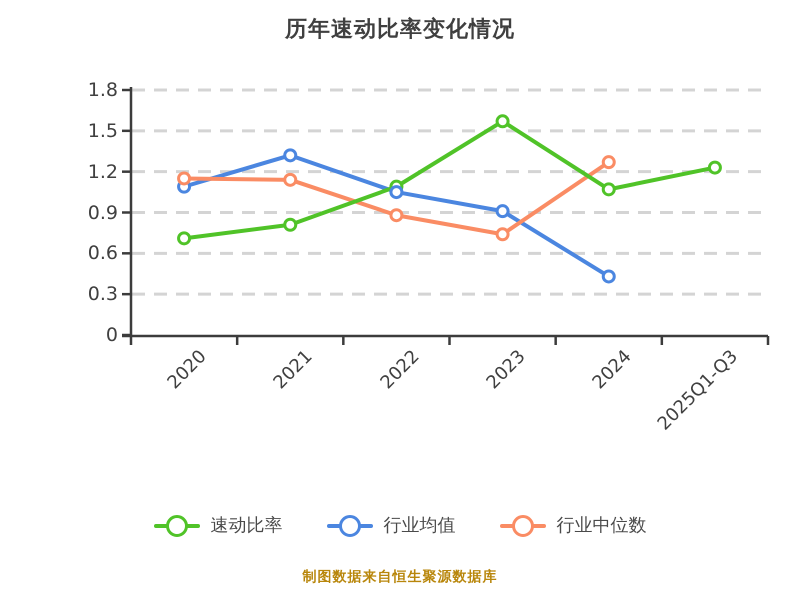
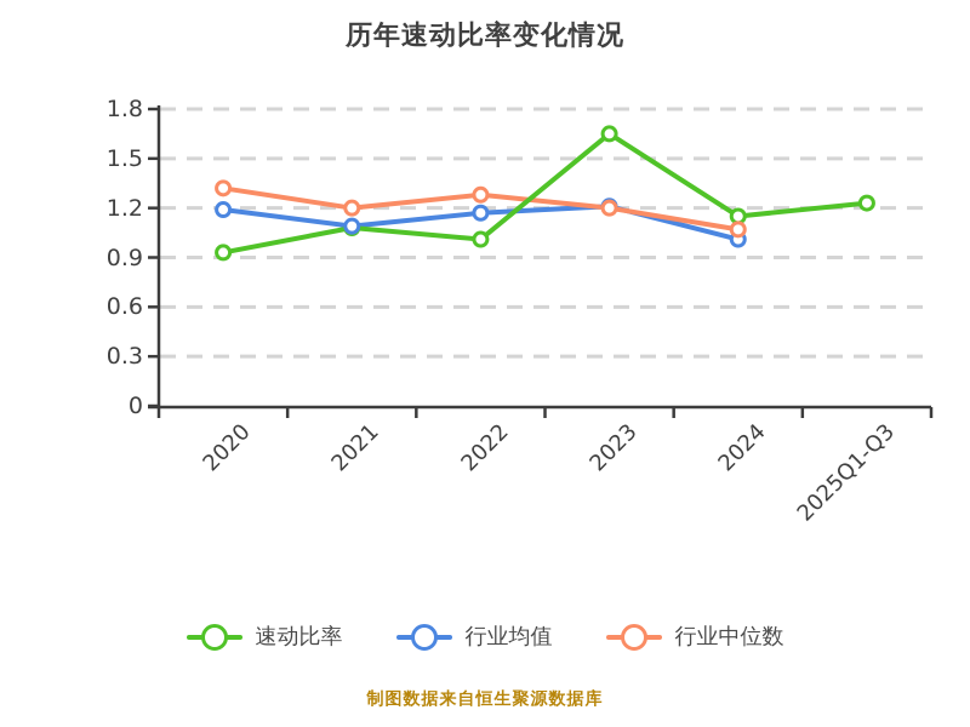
速动比率/2020: 0.71 -> 0.93
行业均值/2020: 1.09 -> 1.19
行业中位数/2020: 1.15 -> 1.32
速动比率/2021: 0.81 -> 1.08
行业均值/2021: 1.32 -> 1.09
行业中位数/2021: 1.14 -> 1.20
速动比率/2022: 1.09 -> 1.01
行业均值/2022: 1.05 -> 1.17
行业中位数/2022: 0.88 -> 1.28
速动比率/2023: 1.57 -> 1.65
行业均值/2023: 0.91 -> 1.21
行业中位数/2023: 0.74 -> 1.20
速动比率/2024: 1.07 -> 1.15
行业均值/2024: 0.43 -> 1.01
行业中位数/2024: 1.27 -> 1.07
